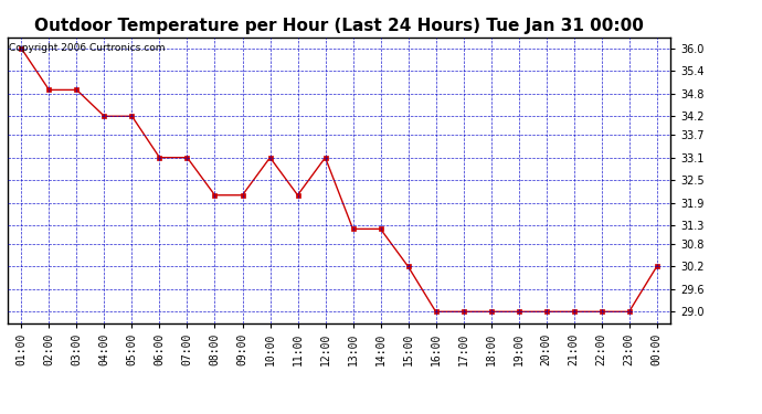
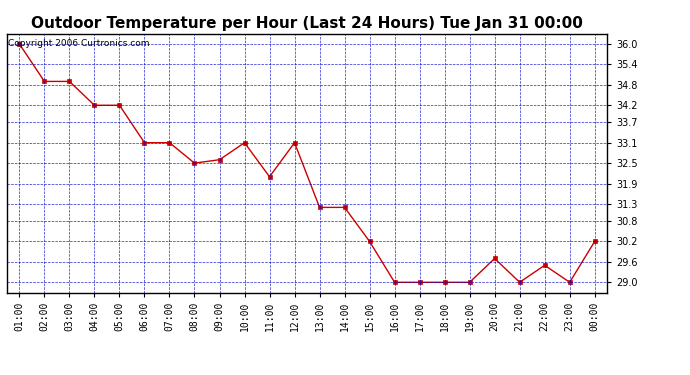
08:00: 32.1 -> 32.5
09:00: 32.1 -> 32.6
20:00: 29.0 -> 29.7
22:00: 29.0 -> 29.5
